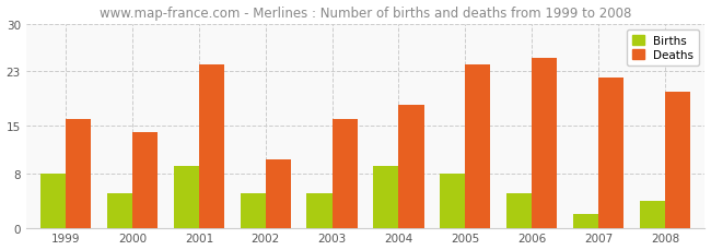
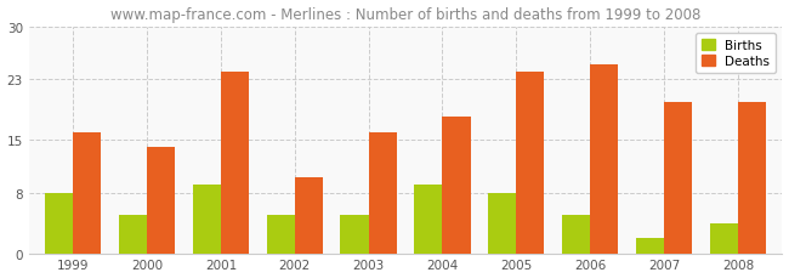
Deaths/2007: 22 -> 20
